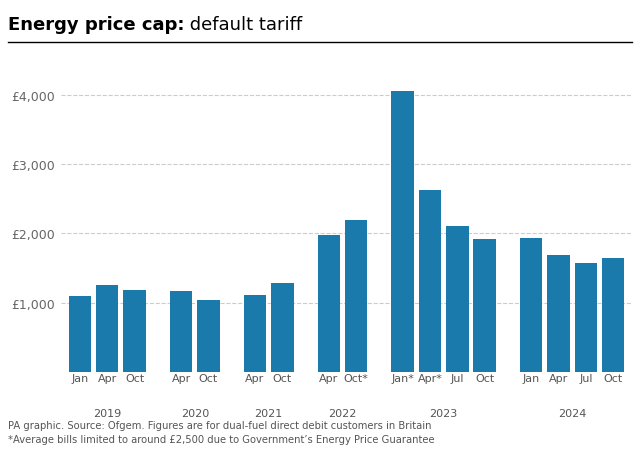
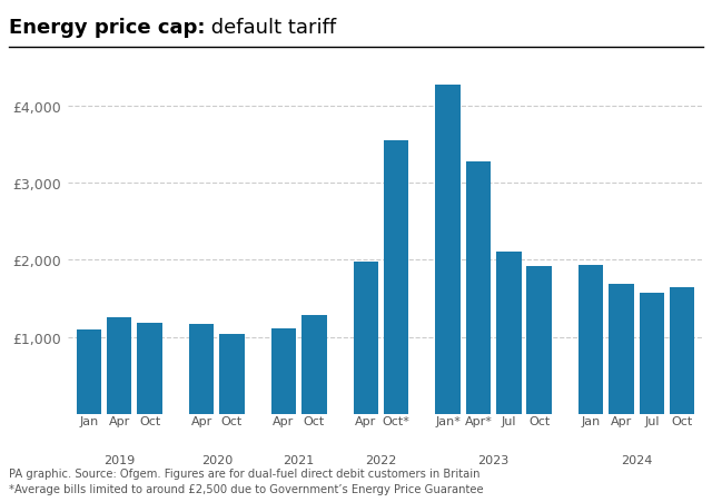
Oct*: £2,200 -> £3,550
Jan*: £4,060 -> £4,280
Apr*: £2,620 -> £3,280
